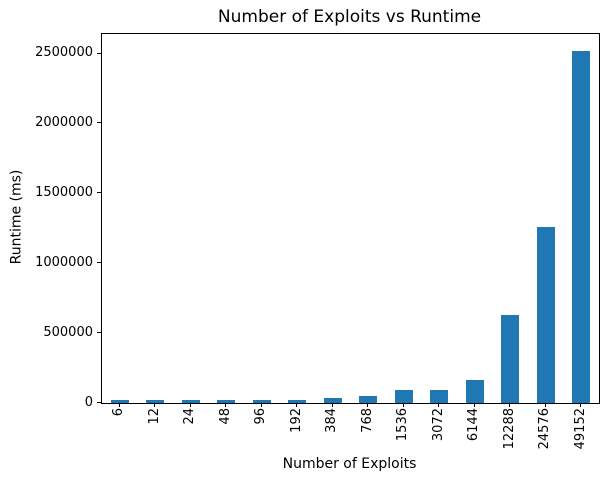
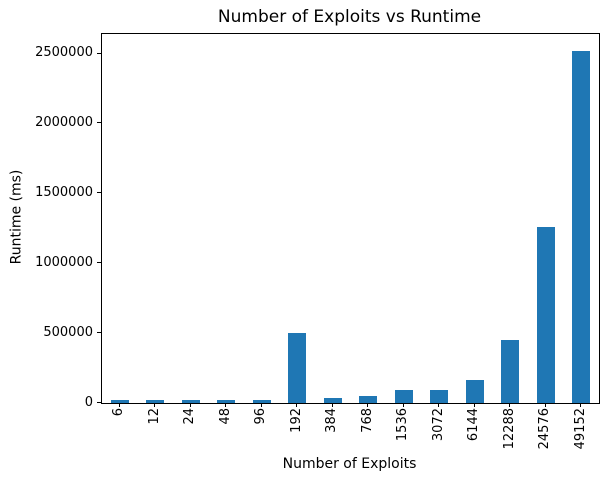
192: 20000 -> 500000
12288: 630000 -> 450000
